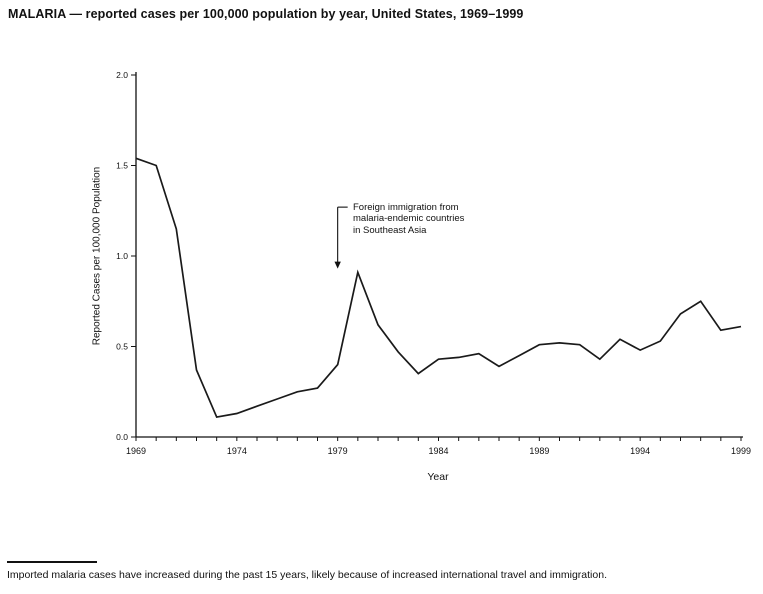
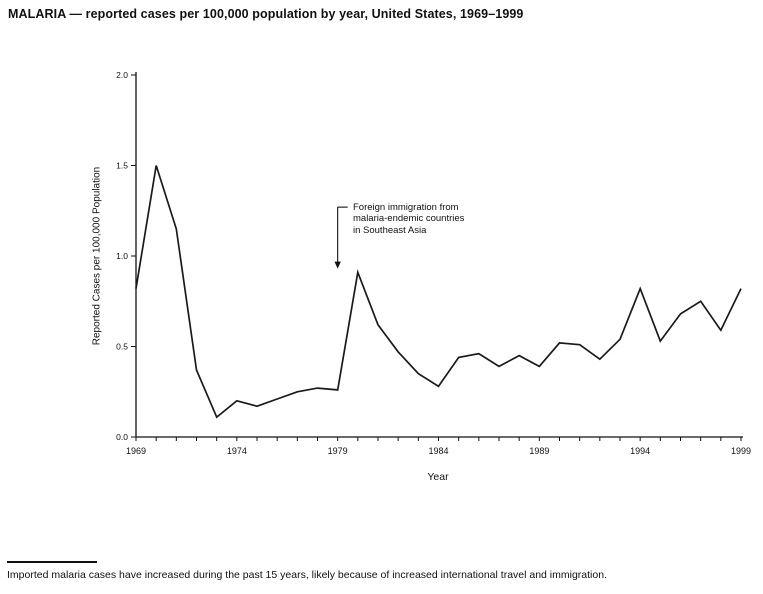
1969: 1.54 -> 0.82
1974: 0.13 -> 0.20
1979: 0.40 -> 0.26
1984: 0.43 -> 0.28
1989: 0.51 -> 0.39
1994: 0.48 -> 0.82
1999: 0.61 -> 0.82
